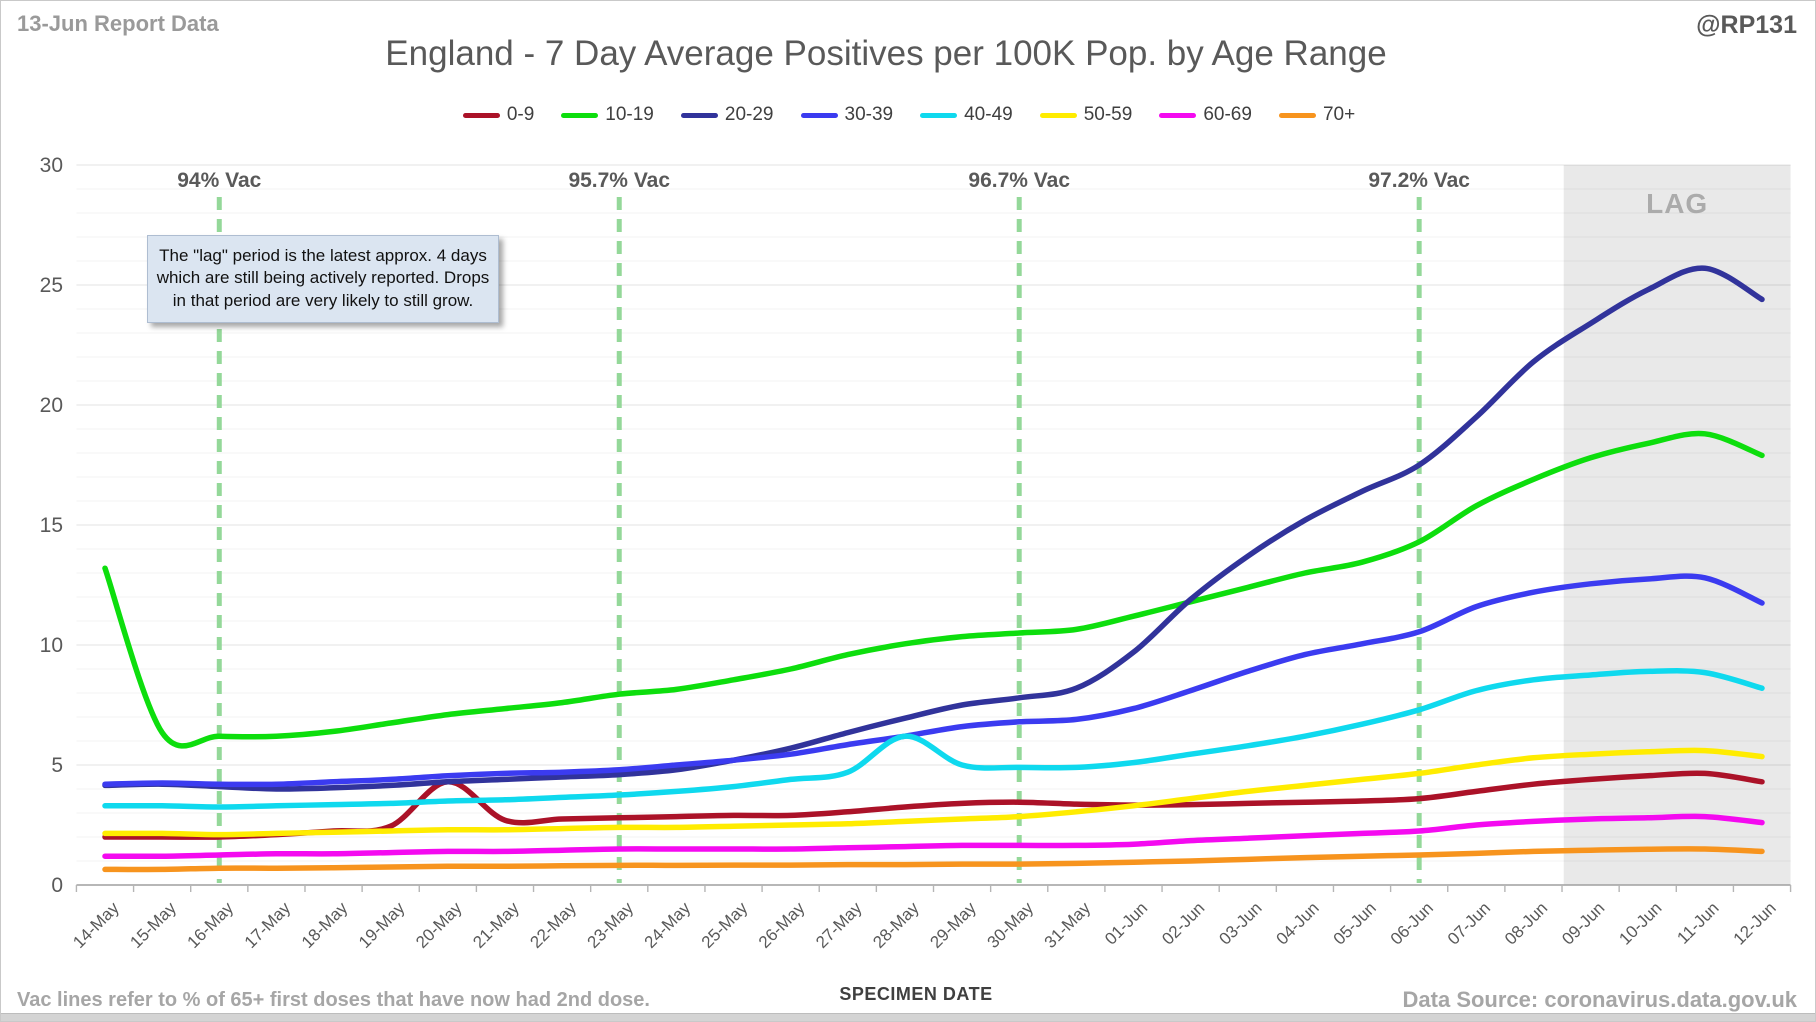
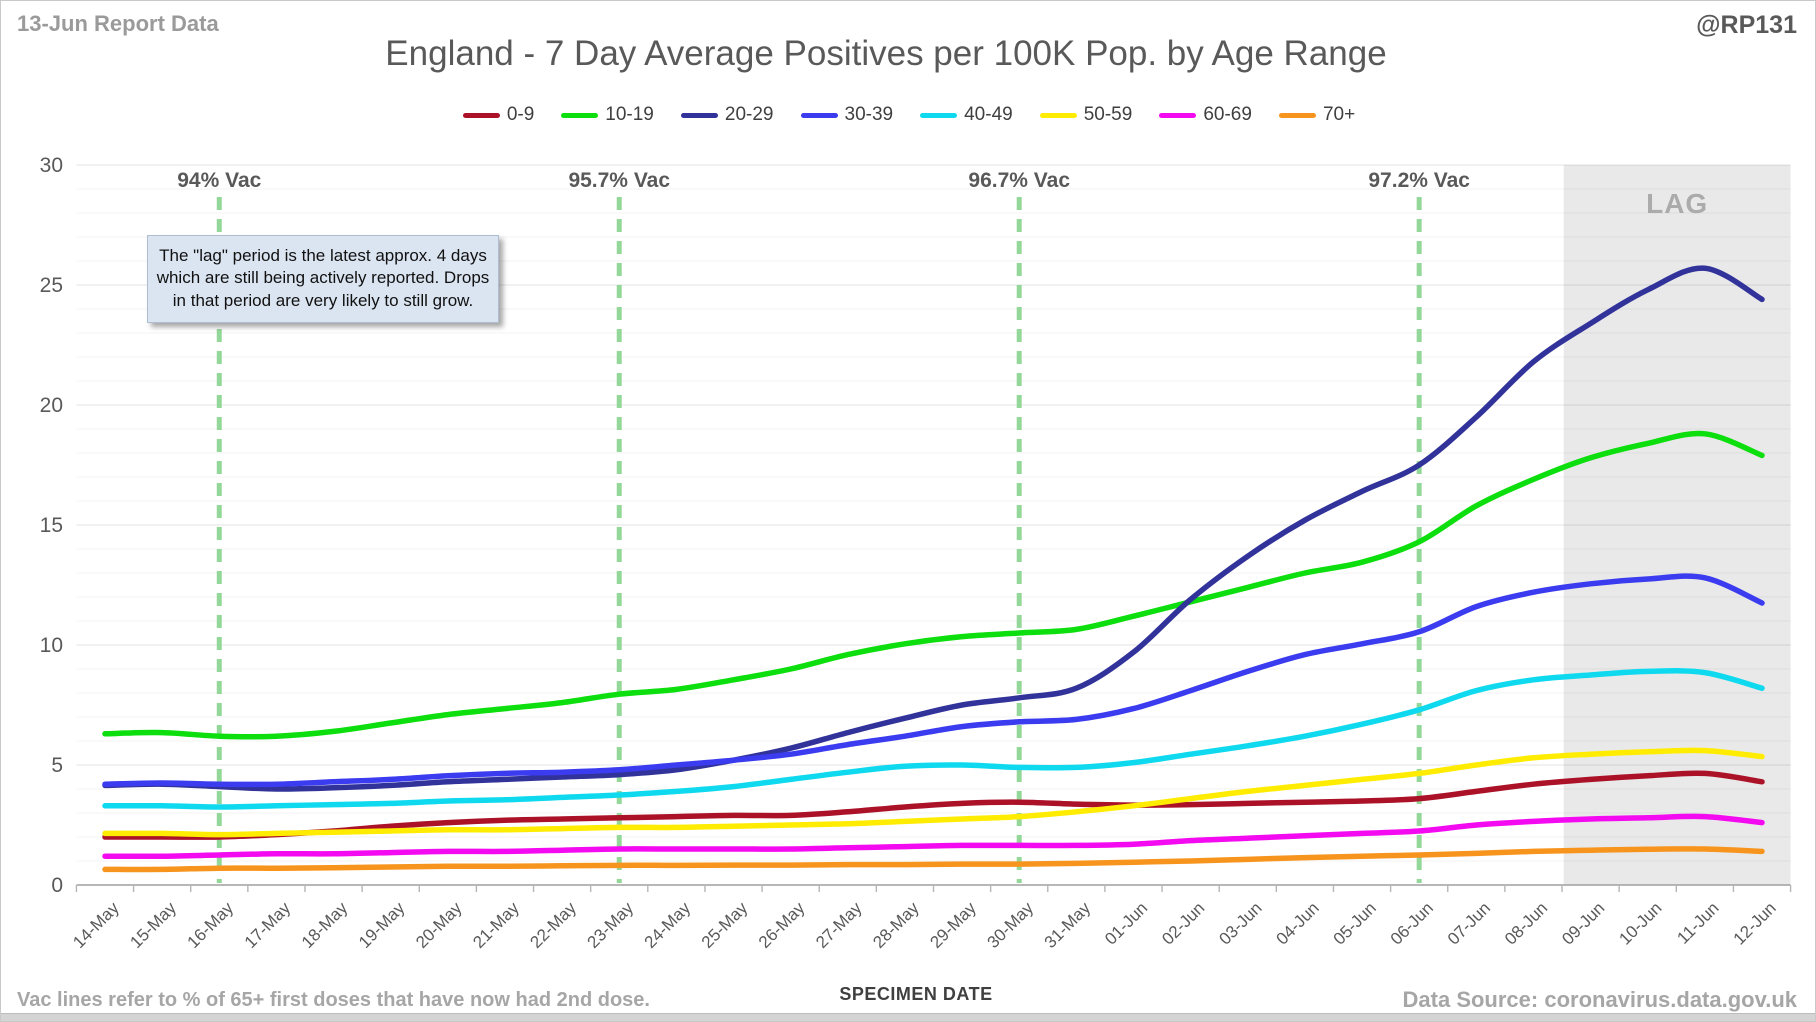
10-19/14-May: 13.2 -> 6.3
0-9/20-May: 4.3 -> 2.6
40-49/28-May: 6.2 -> 5.0
